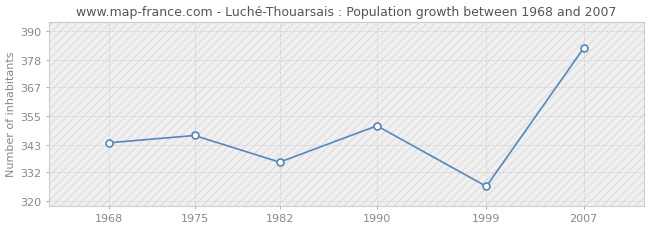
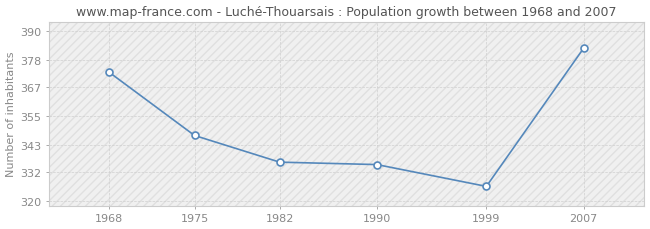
1968: 344 -> 373
1990: 351 -> 335
